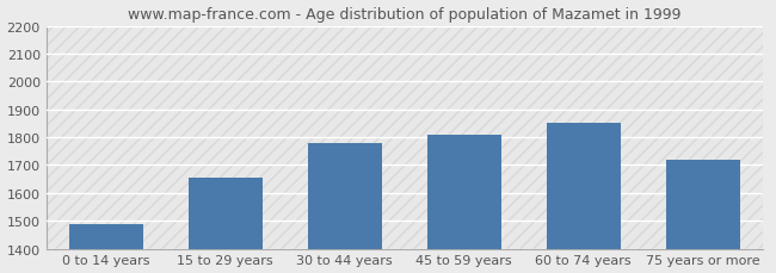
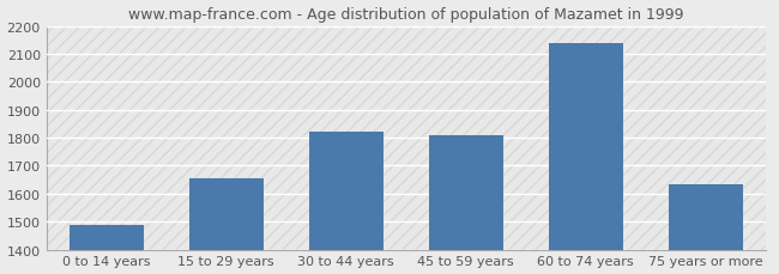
30 to 44 years: 1780 -> 1820
60 to 74 years: 1850 -> 2140
75 years or more: 1720 -> 1635
